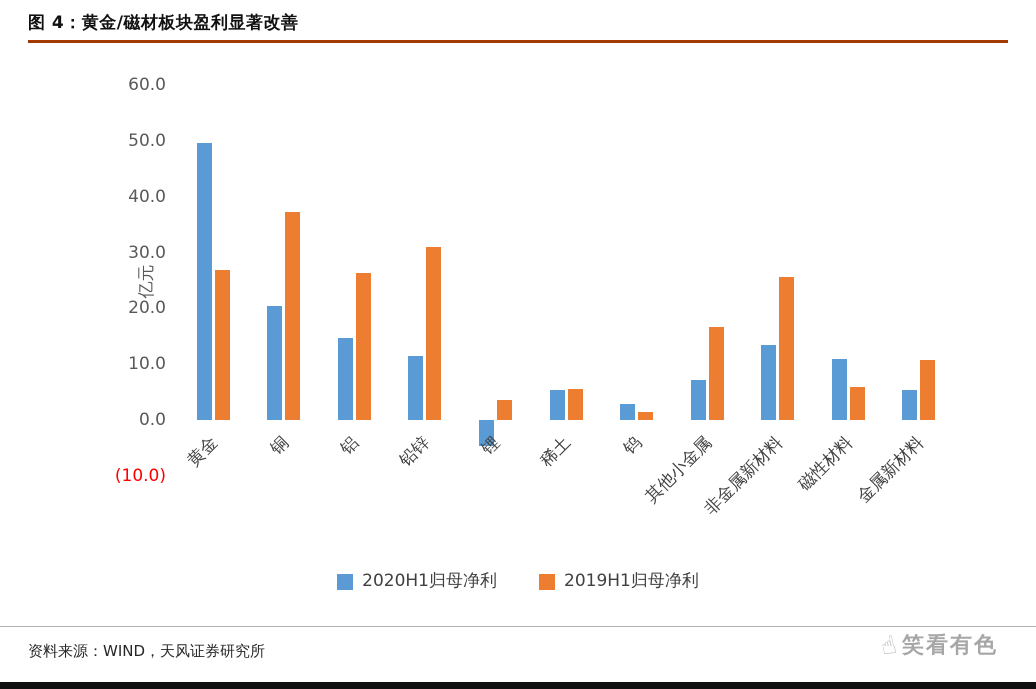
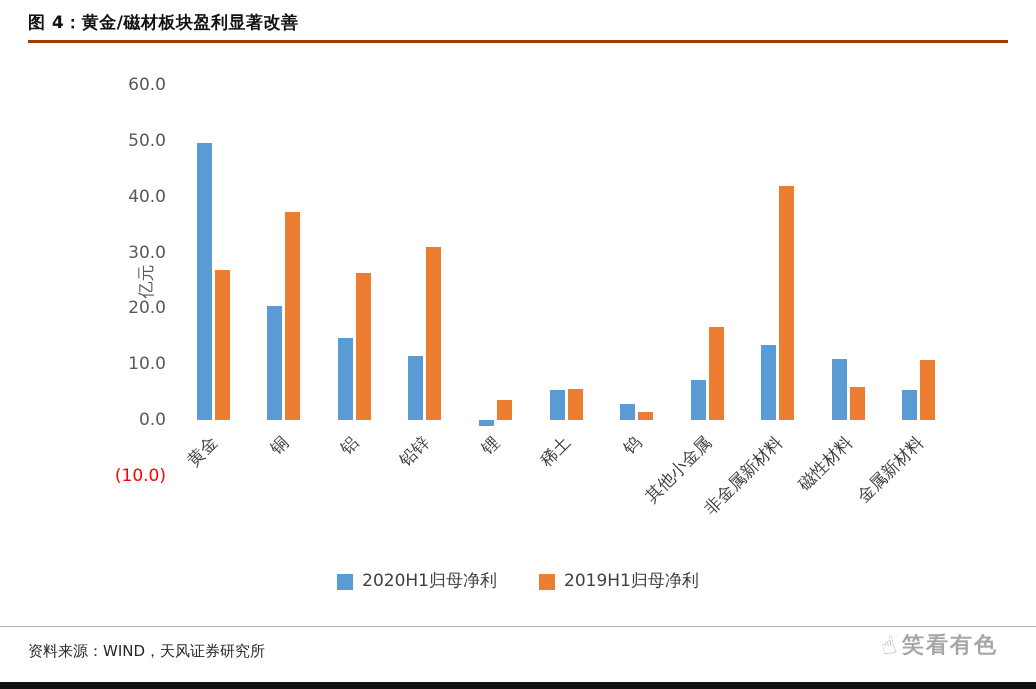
2020H1归母净利/锂: -5 -> -1
2019H1归母净利/非金属新材料: 26 -> 42
